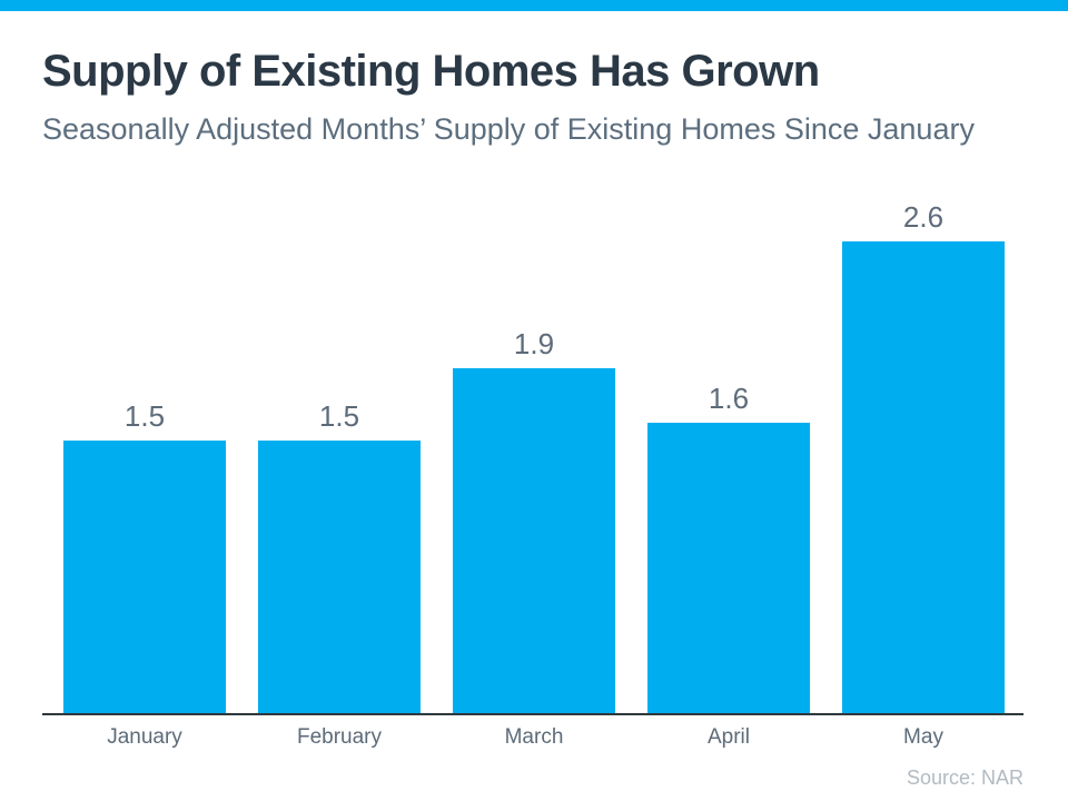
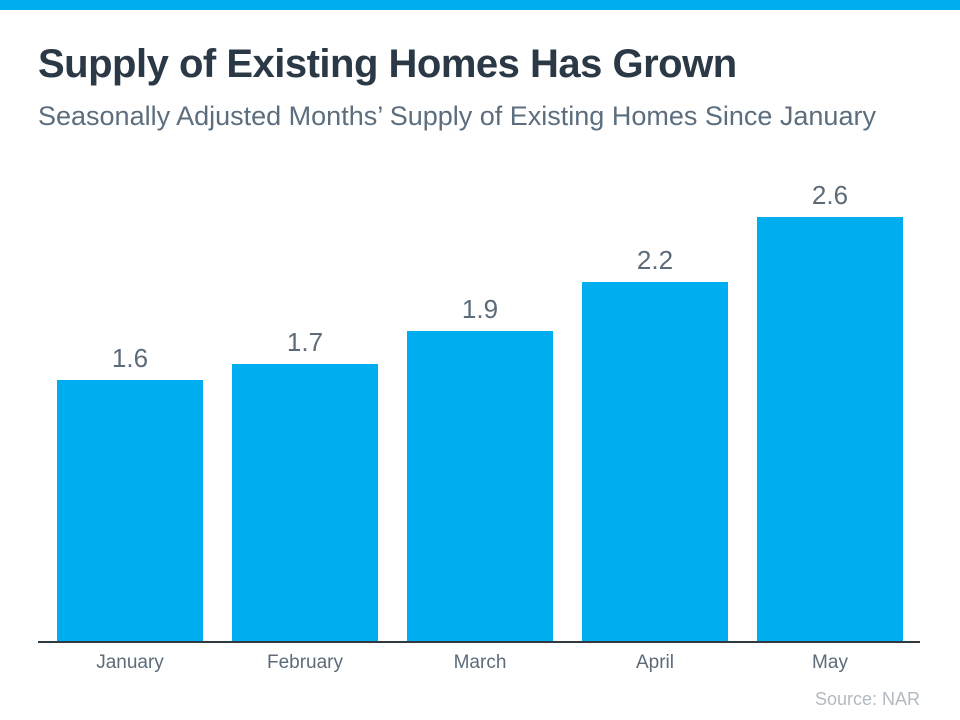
January: 1.5 -> 1.6
February: 1.5 -> 1.7
April: 1.6 -> 2.2
